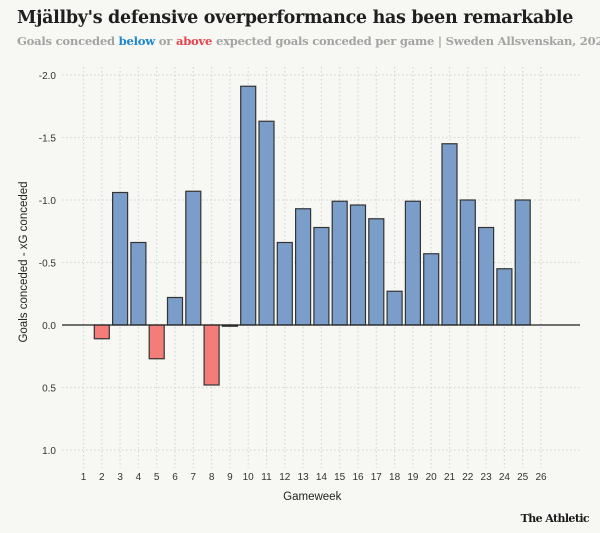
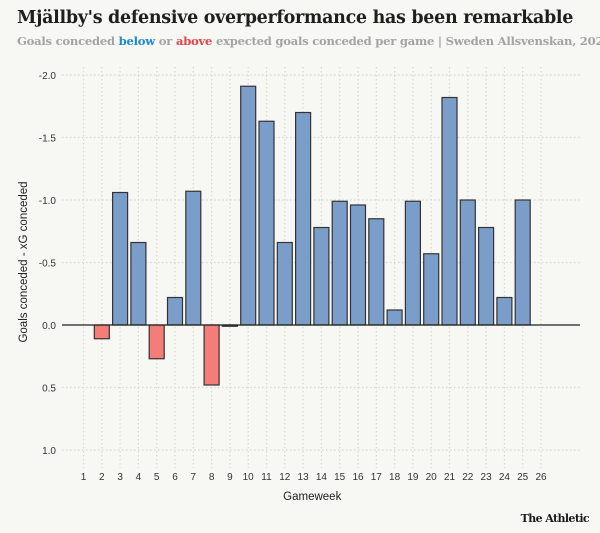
13: -0.93 -> -1.70
18: -0.27 -> -0.12
21: -1.45 -> -1.82
24: -0.45 -> -0.22
